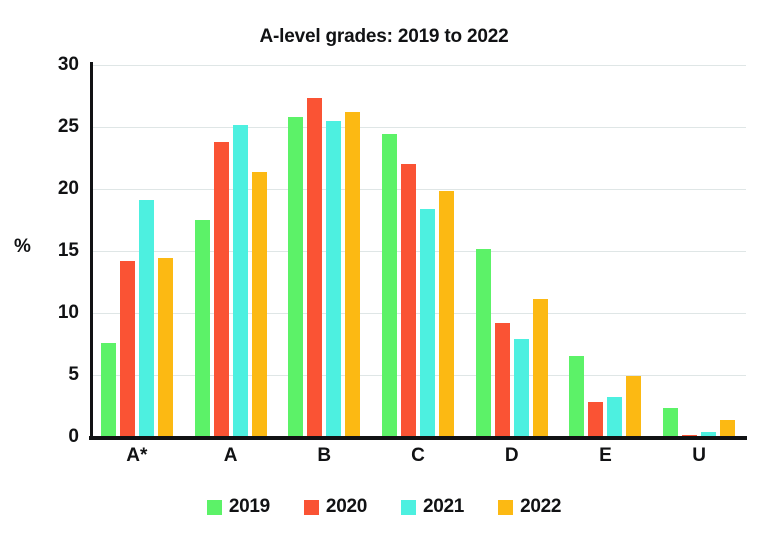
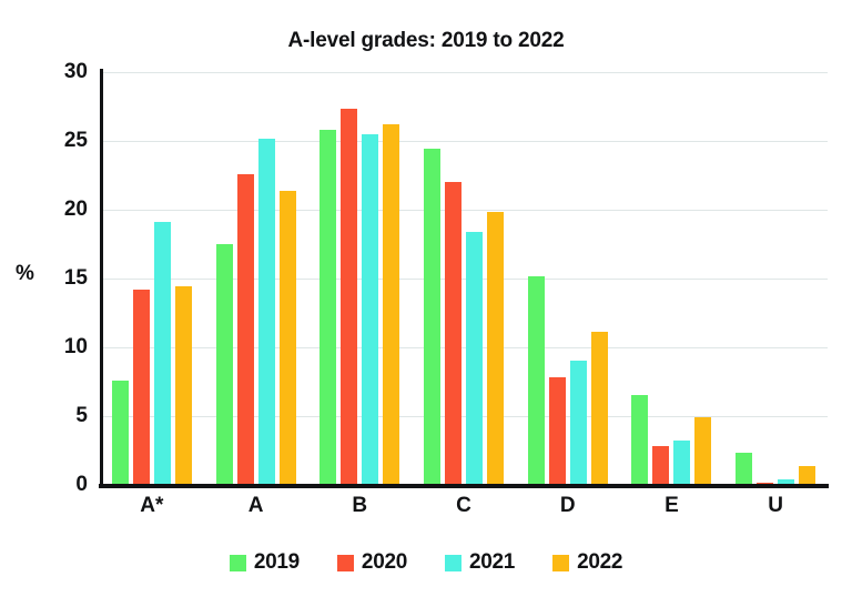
2020/A: 23.8 -> 22.6
2020/D: 9.2 -> 7.8
2021/D: 7.9 -> 9.0
